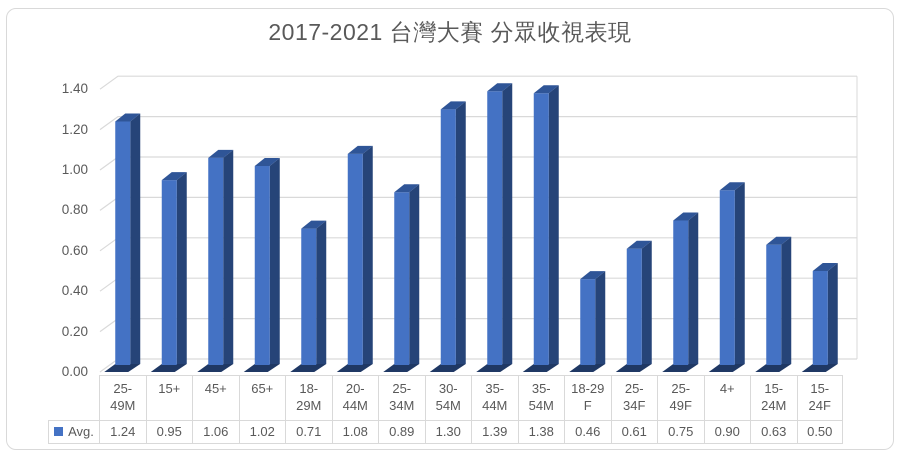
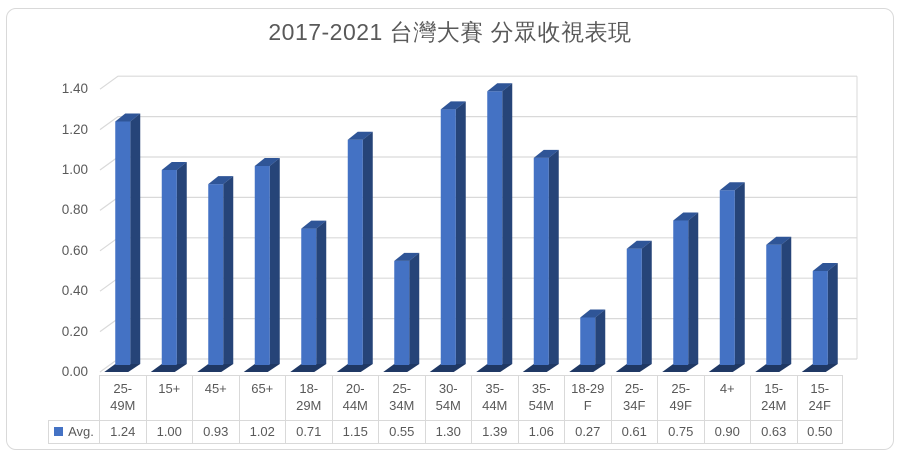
15+: 0.95 -> 1.00
45+: 1.06 -> 0.93
20-44M: 1.08 -> 1.15
25-34M: 0.89 -> 0.55
35-54M: 1.38 -> 1.06
18-29F: 0.46 -> 0.27
